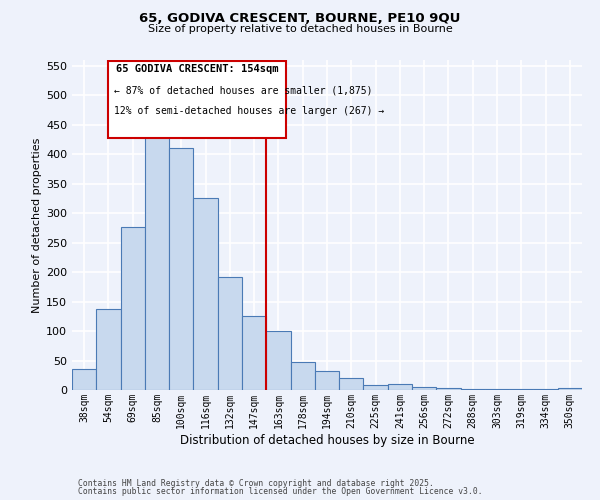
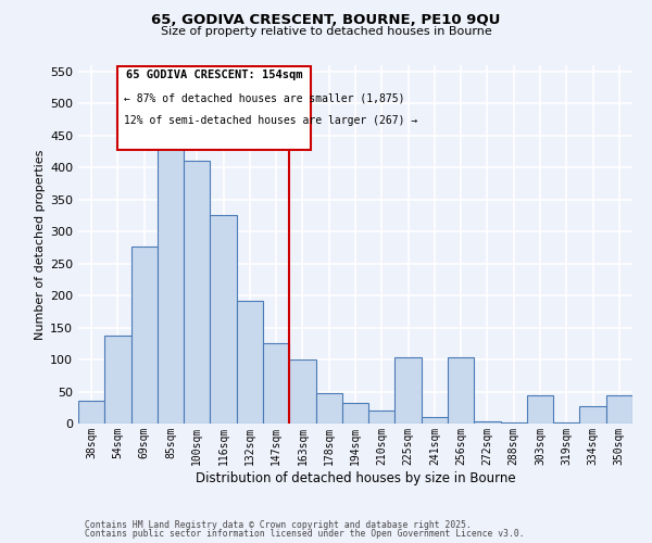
225sqm: 8 -> 104
256sqm: 5 -> 104
303sqm: 2 -> 44
334sqm: 2 -> 28
350sqm: 3 -> 44
